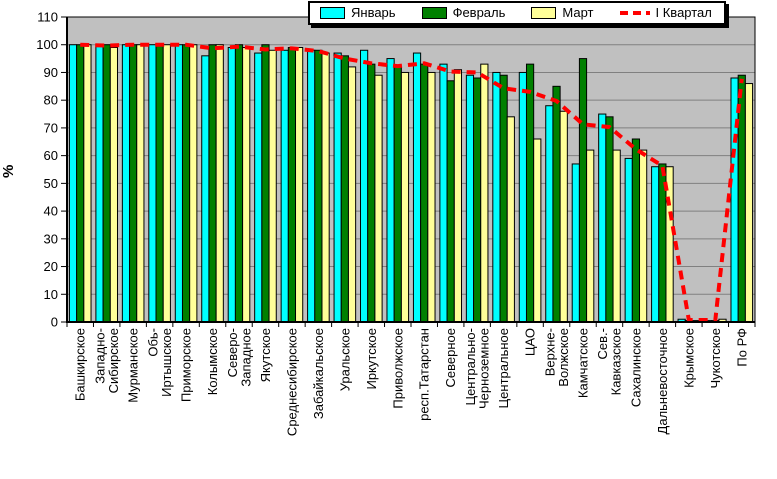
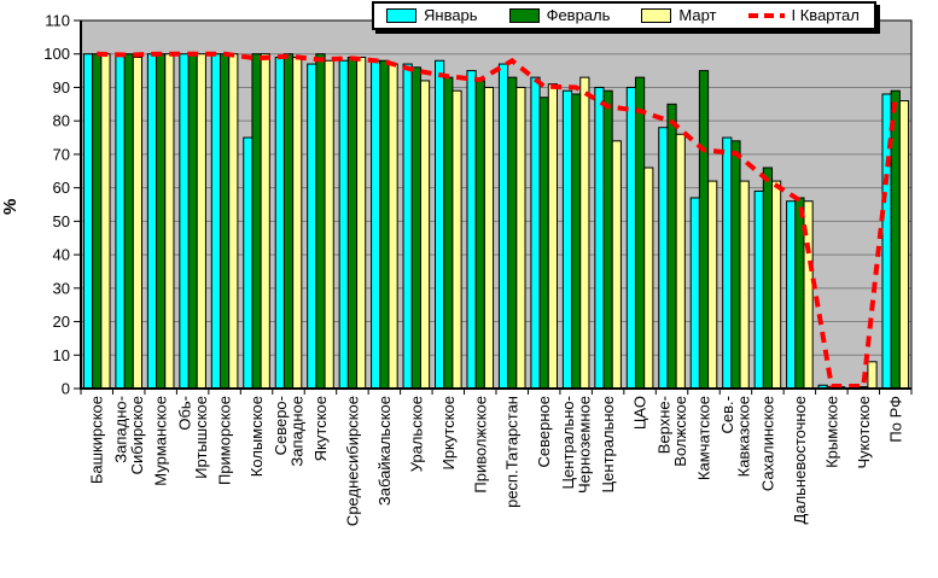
Январь/Колымское: 96 -> 75
I Квартал/респ.Татарстан: 93 -> 98
Март/Чукотское: 1 -> 8
